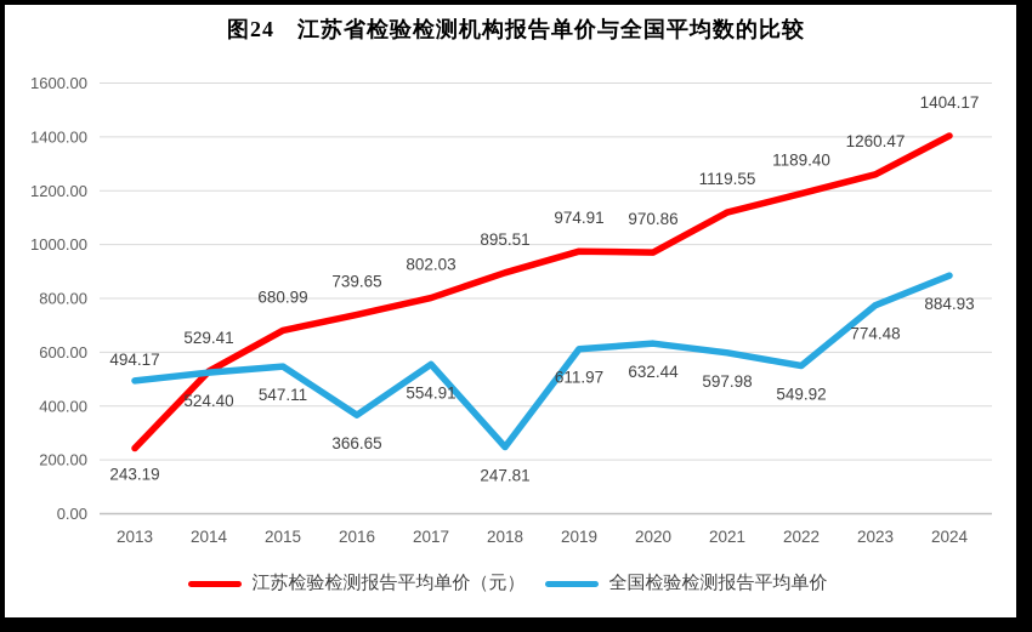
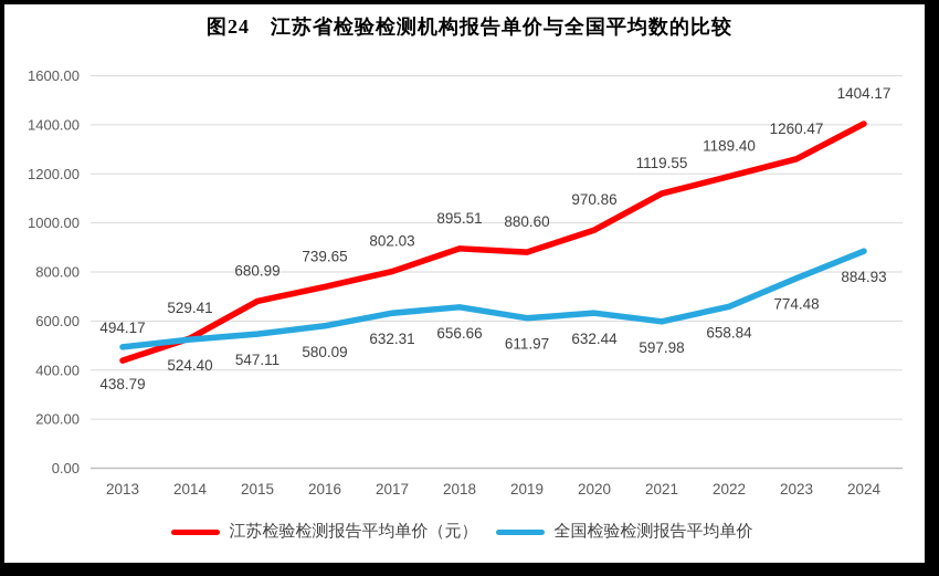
江苏检验检测报告平均单价（元）/2013: 243.19 -> 438.79
全国检验检测报告平均单价/2016: 366.65 -> 580.09
全国检验检测报告平均单价/2017: 554.91 -> 632.31
全国检验检测报告平均单价/2018: 247.81 -> 656.66
江苏检验检测报告平均单价（元）/2019: 974.91 -> 880.60
全国检验检测报告平均单价/2022: 549.92 -> 658.84
